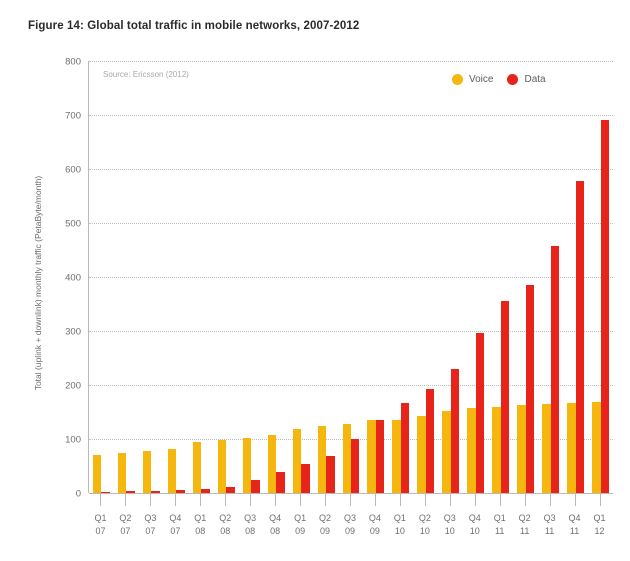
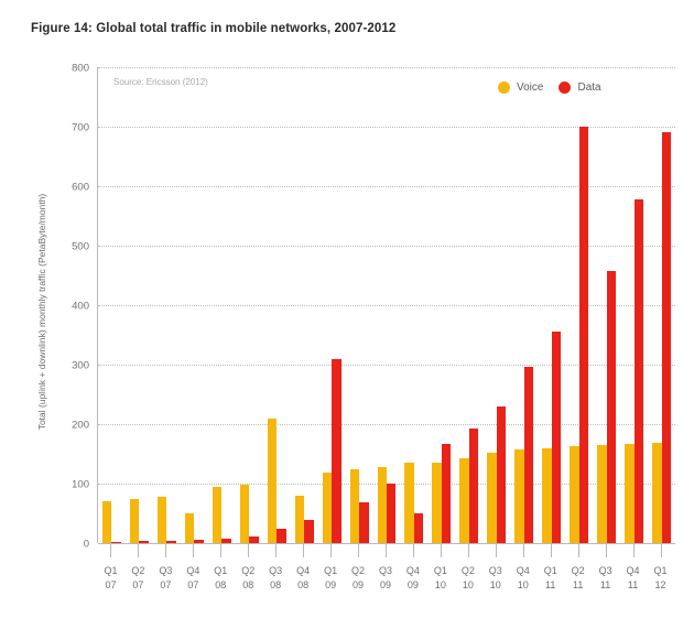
Voice/Q4 07: 80 -> 50
Voice/Q3 08: 100 -> 210
Voice/Q4 08: 110 -> 80
Data/Q1 09: 50 -> 310
Data/Q4 09: 140 -> 50
Data/Q2 11: 380 -> 700
